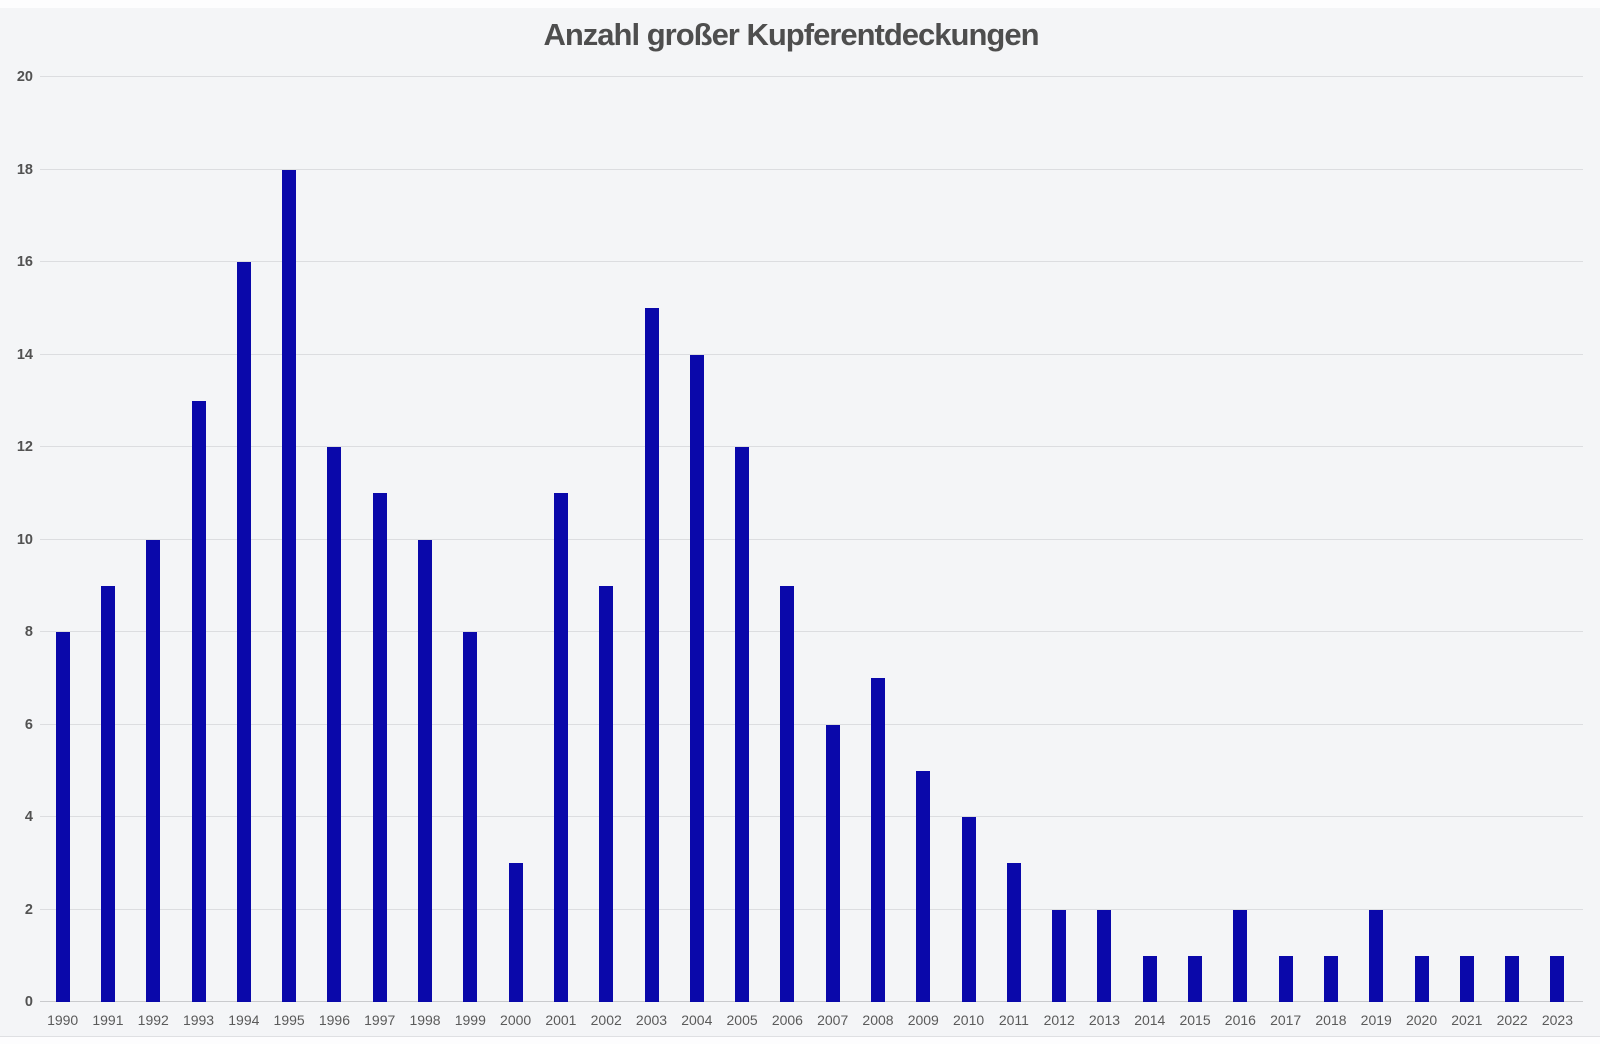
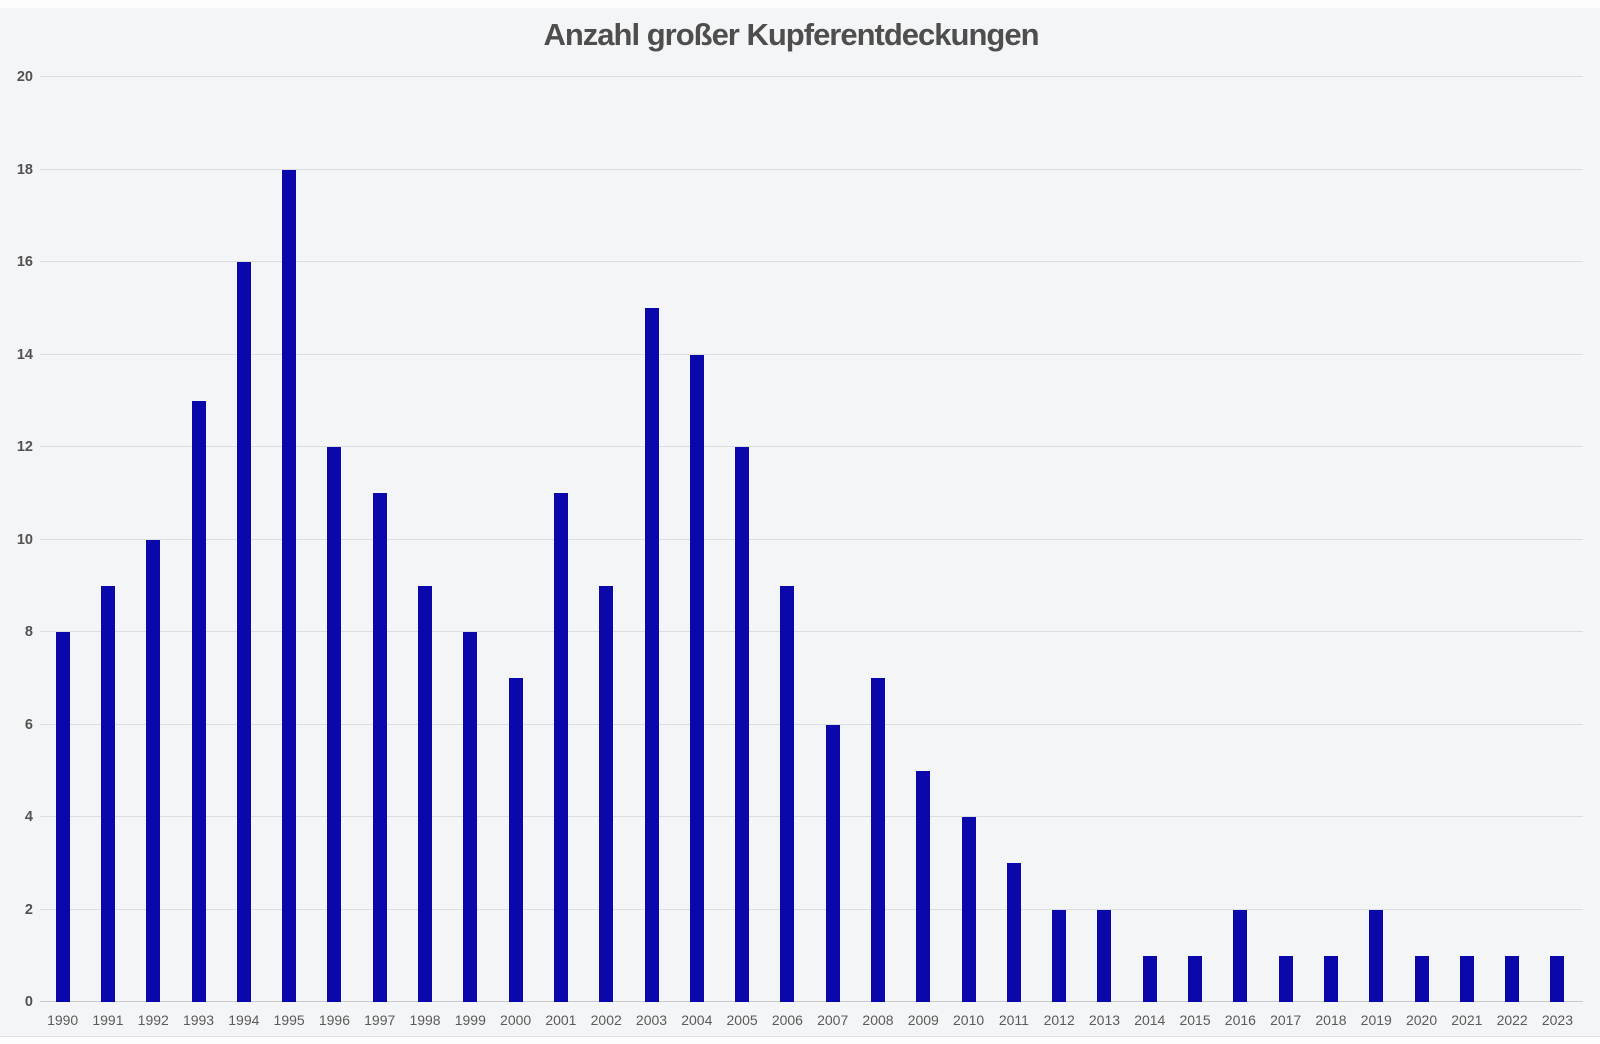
1998: 10 -> 9
2000: 3 -> 7
